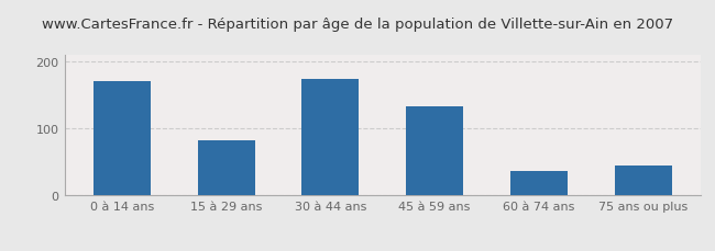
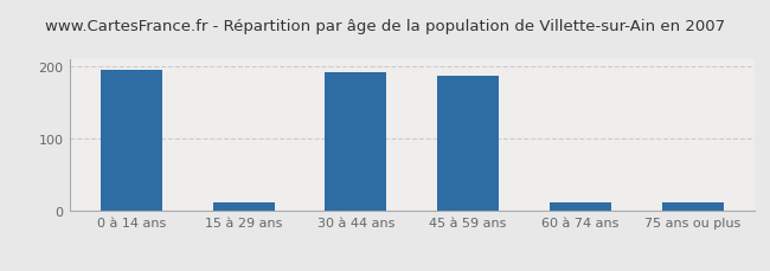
0 à 14 ans: 170 -> 194
15 à 29 ans: 82 -> 12
30 à 44 ans: 173 -> 192
45 à 59 ans: 133 -> 186
60 à 74 ans: 37 -> 12
75 ans ou plus: 45 -> 12
